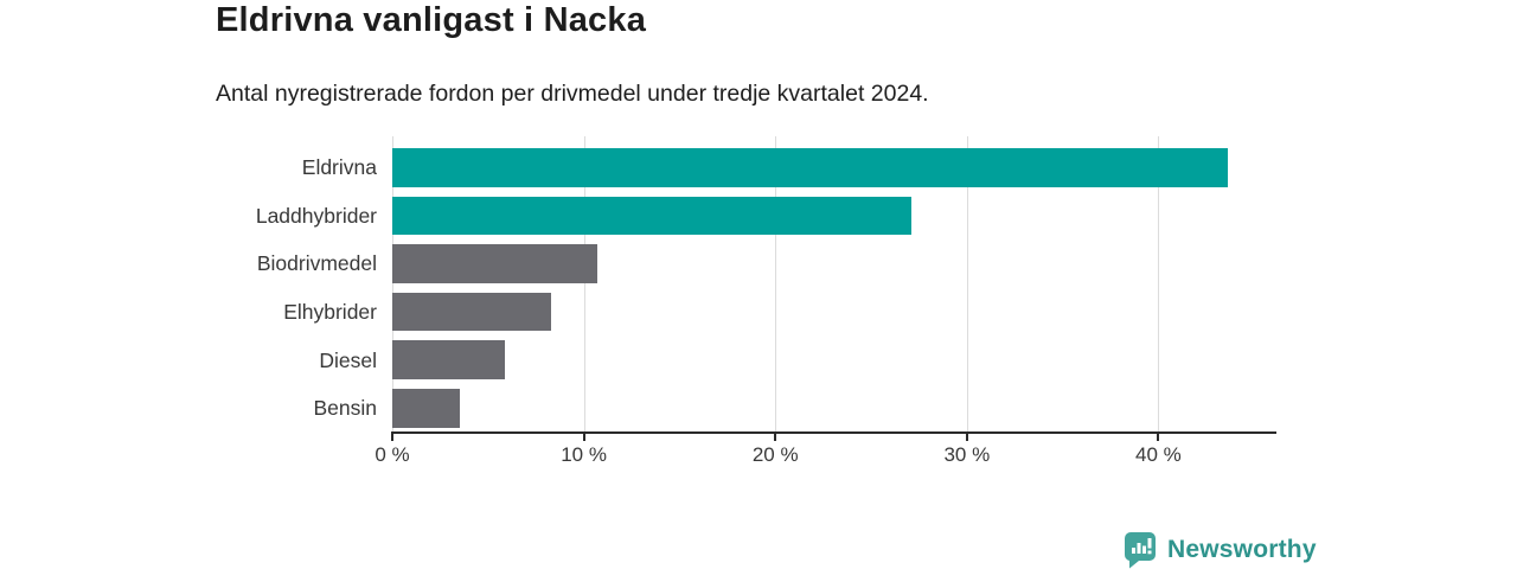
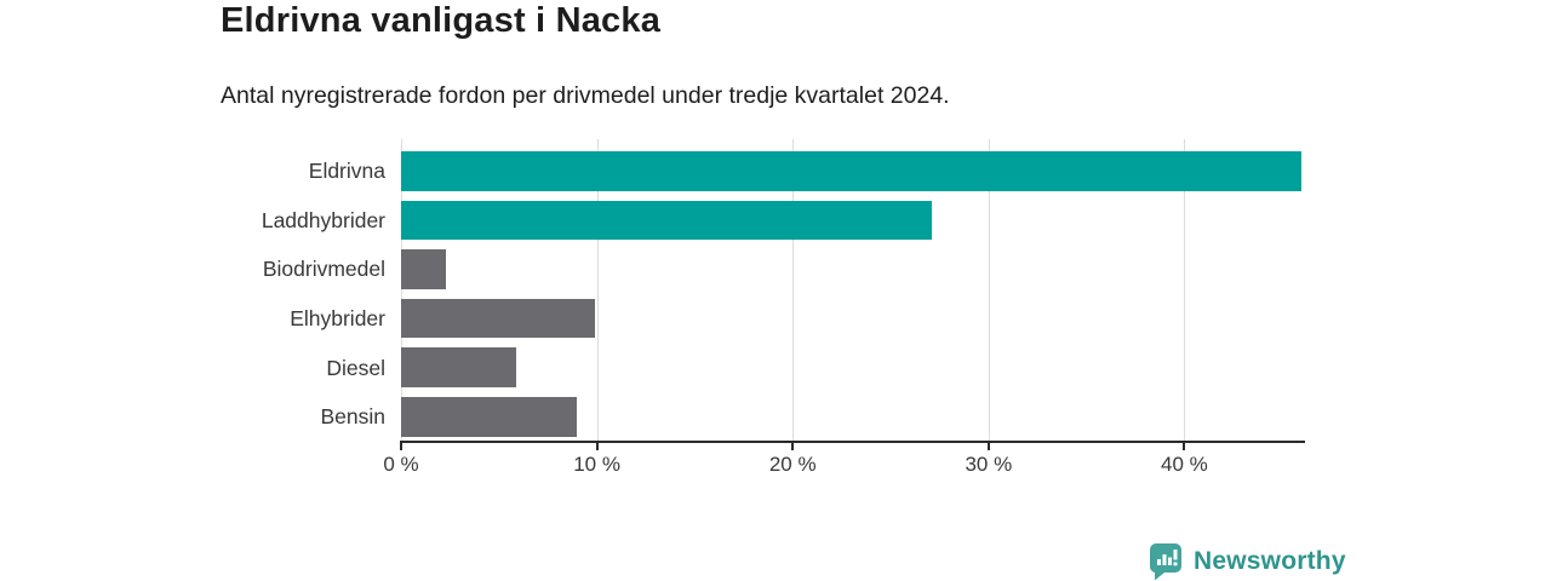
Eldrivna: 43.6% -> 46.0%
Biodrivmedel: 10.7% -> 2.3%
Elhybrider: 8.3% -> 9.9%
Bensin: 3.5% -> 9.0%
